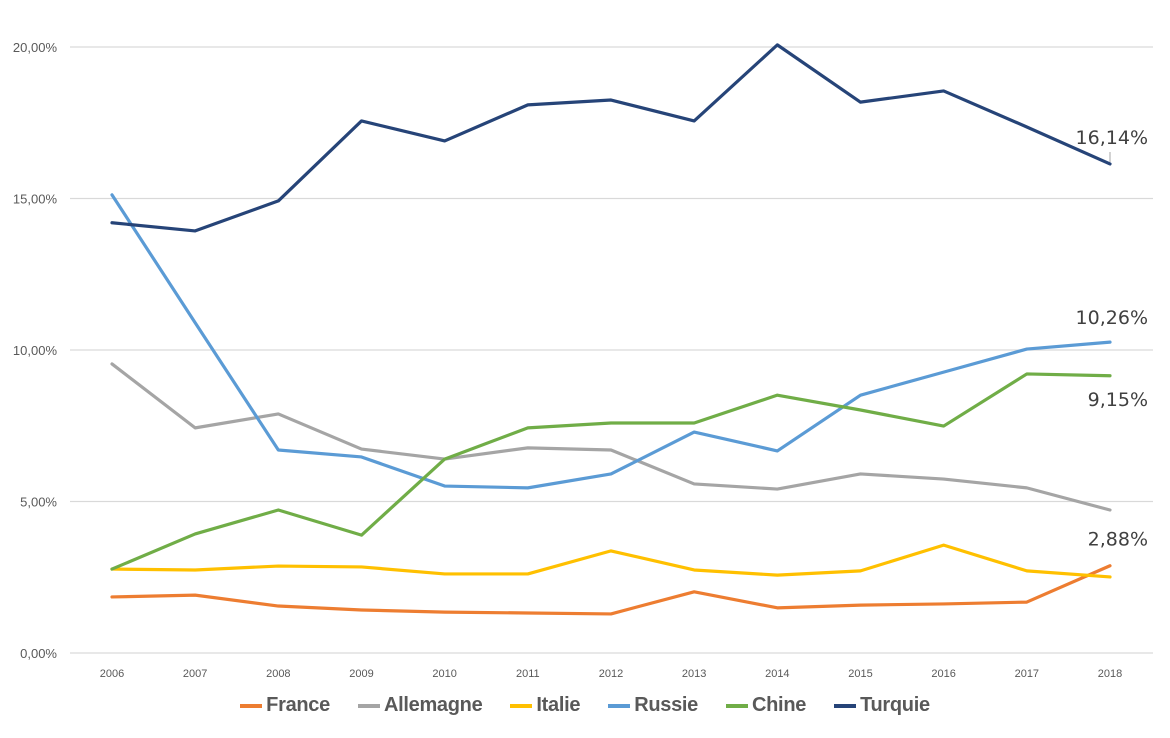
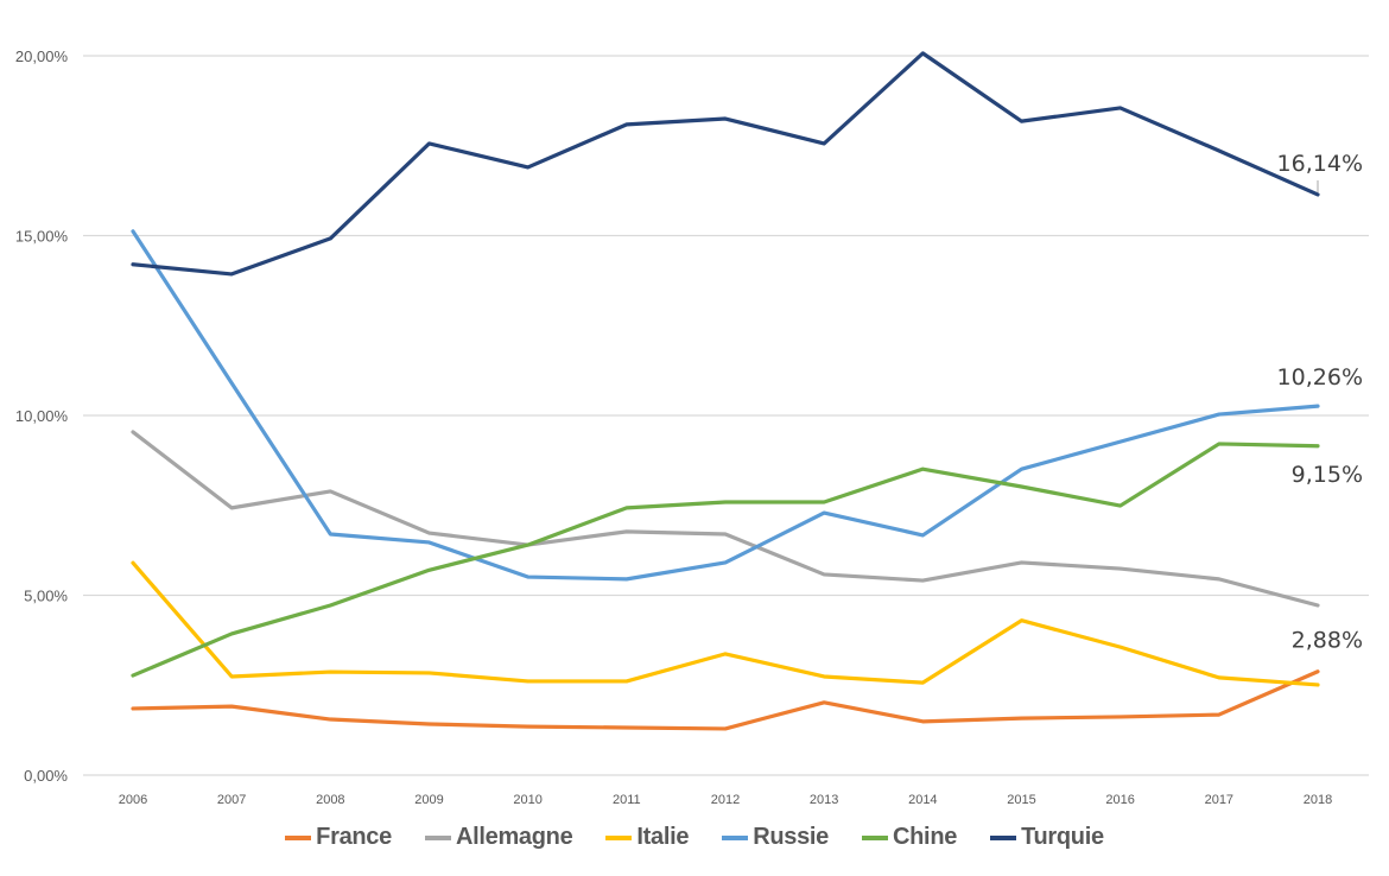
Italie/2006: 2,8% -> 5,9%
Chine/2009: 3,9% -> 5,7%
Italie/2015: 2,7% -> 4,3%
